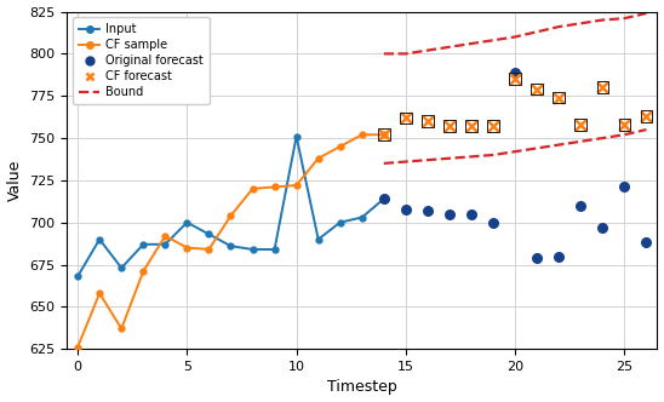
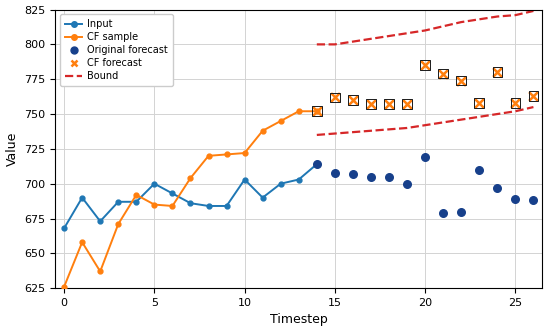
Input/10: 751 -> 703
Original forecast/20: 789 -> 719
Original forecast/25: 721 -> 689
